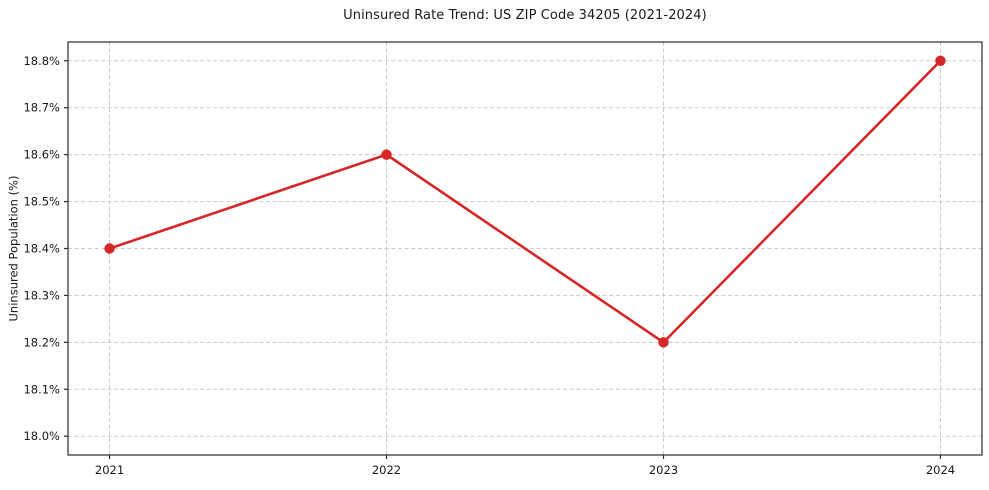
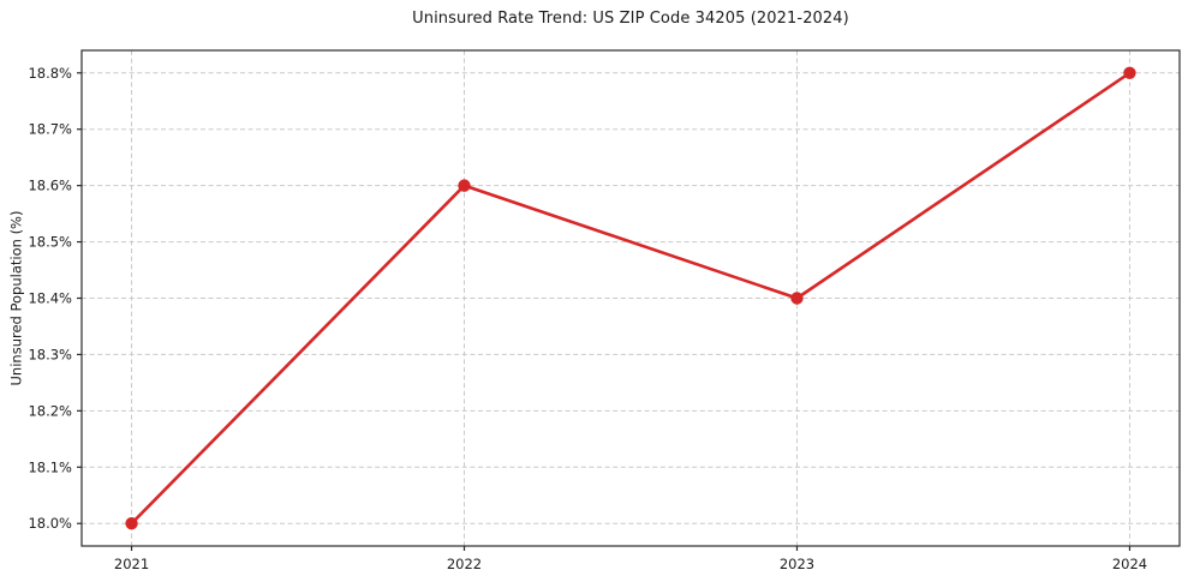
2021: 18.4% -> 18.0%
2023: 18.2% -> 18.4%
